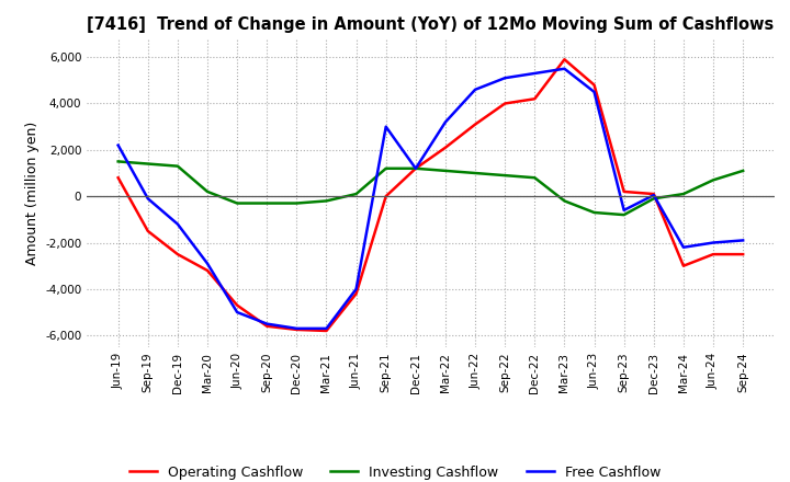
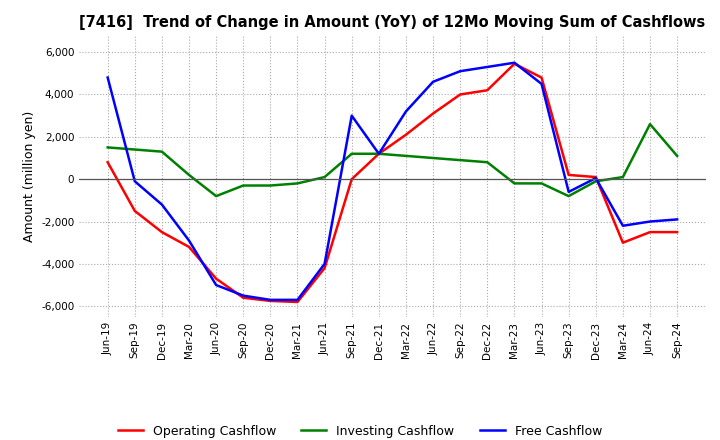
Free Cashflow/Jun-19: 2,200 -> 4,800
Investing Cashflow/Jun-20: -300 -> -800
Operating Cashflow/Mar-23: 5,900 -> 5,450
Investing Cashflow/Jun-23: -700 -> -200
Investing Cashflow/Jun-24: 700 -> 2,600
